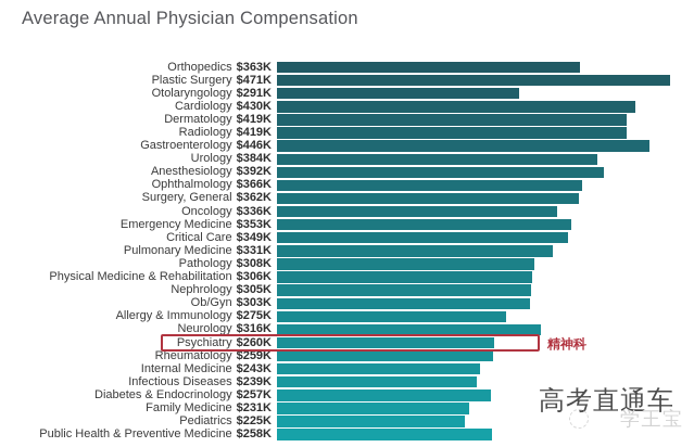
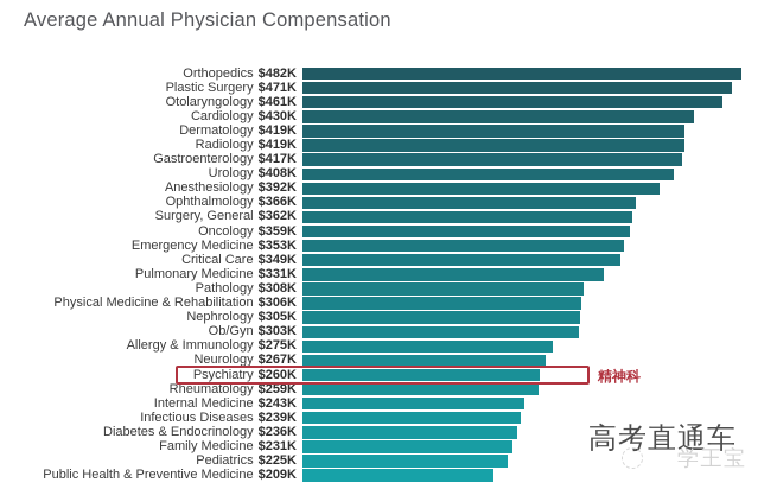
Orthopedics: $363K -> $482K
Otolaryngology: $291K -> $461K
Gastroenterology: $446K -> $417K
Urology: $384K -> $408K
Oncology: $336K -> $359K
Neurology: $316K -> $267K
Diabetes & Endocrinology: $257K -> $236K
Public Health & Preventive Medicine: $258K -> $209K
